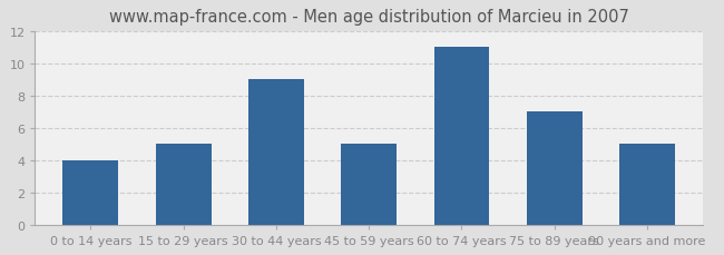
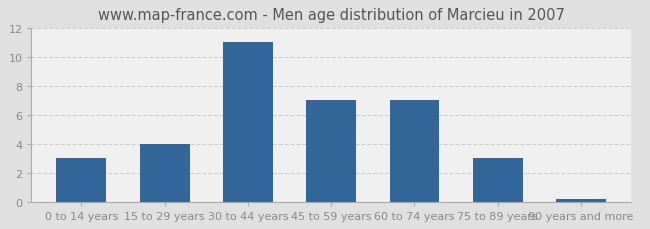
0 to 14 years: 4.0 -> 3.0
15 to 29 years: 5.0 -> 4.0
30 to 44 years: 9.0 -> 11.0
45 to 59 years: 5.0 -> 7.0
60 to 74 years: 11.0 -> 7.0
75 to 89 years: 7.0 -> 3.0
90 years and more: 5.0 -> 0.2
